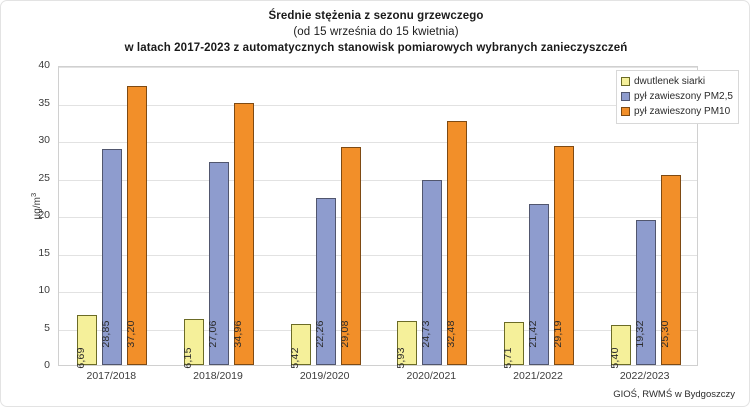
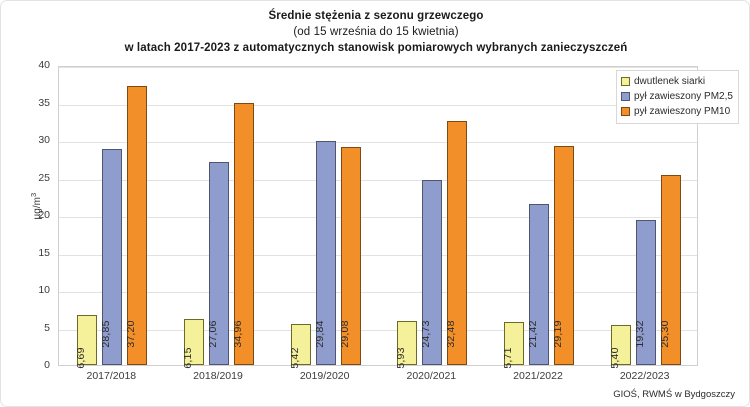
pył zawieszony PM2,5/2019/2020: 22,26 -> 29,84
